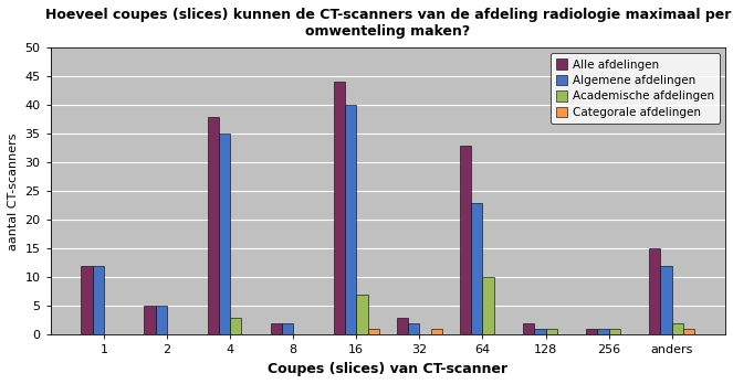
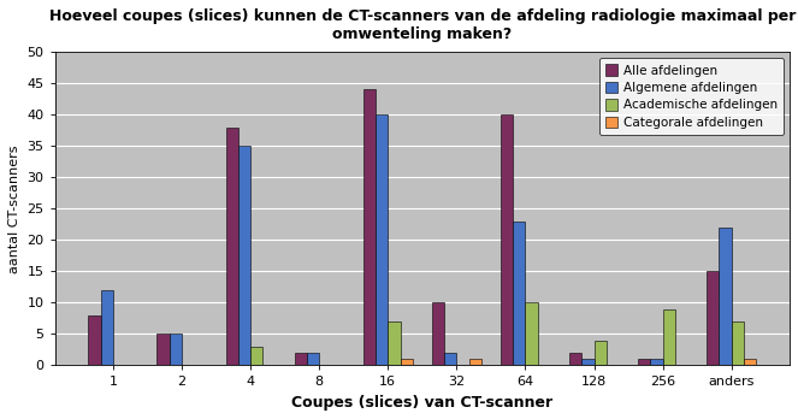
Alle afdelingen/1: 12 -> 8
Alle afdelingen/32: 3 -> 10
Alle afdelingen/64: 33 -> 40
Academische afdelingen/128: 1 -> 4
Academische afdelingen/256: 1 -> 9
Algemene afdelingen/anders: 12 -> 22
Academische afdelingen/anders: 2 -> 7
